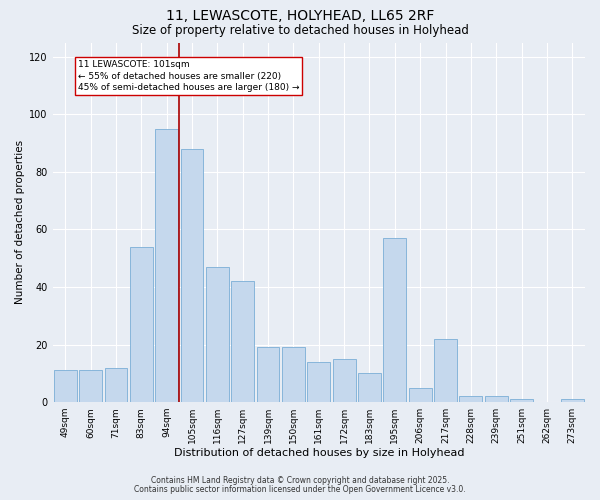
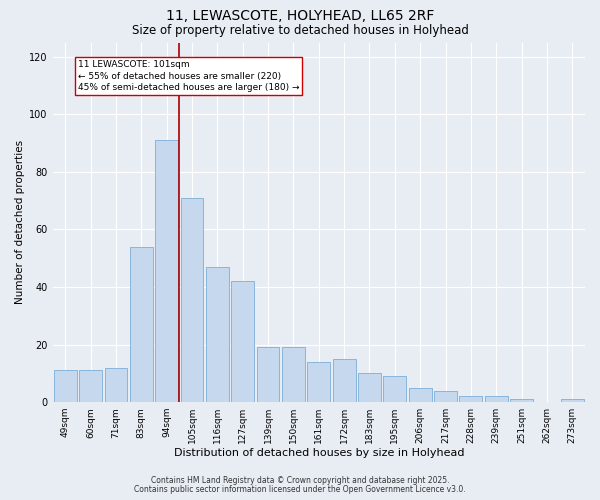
94sqm: 95 -> 91
105sqm: 88 -> 71
195sqm: 57 -> 9
217sqm: 22 -> 4
